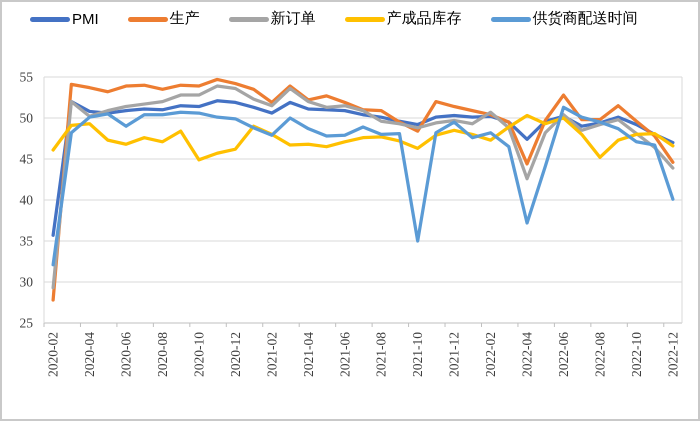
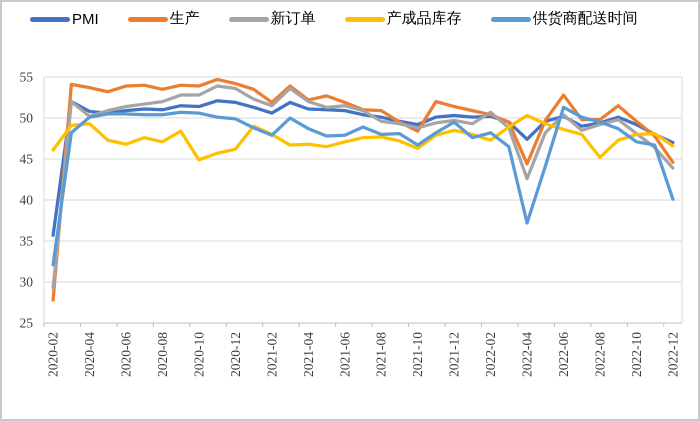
供货商配送时间/2020-06: 49 -> 50
供货商配送时间/2021-10: 35 -> 47
产成品库存/2022-06: 50 -> 49
